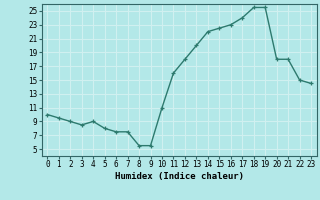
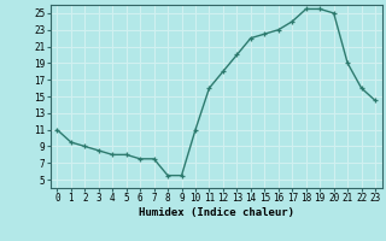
0: 10.0 -> 11.0
4: 9.0 -> 8.0
20: 18.0 -> 25.0
21: 18.0 -> 19.0
22: 15.0 -> 16.0
